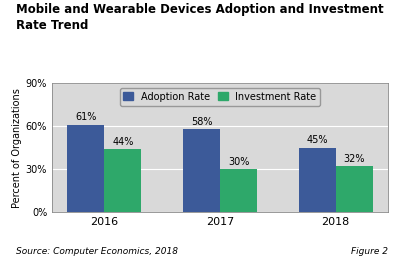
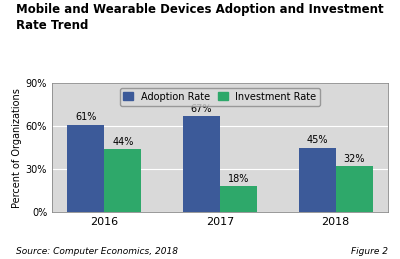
Adoption Rate/2017: 58% -> 67%
Investment Rate/2017: 30% -> 18%
